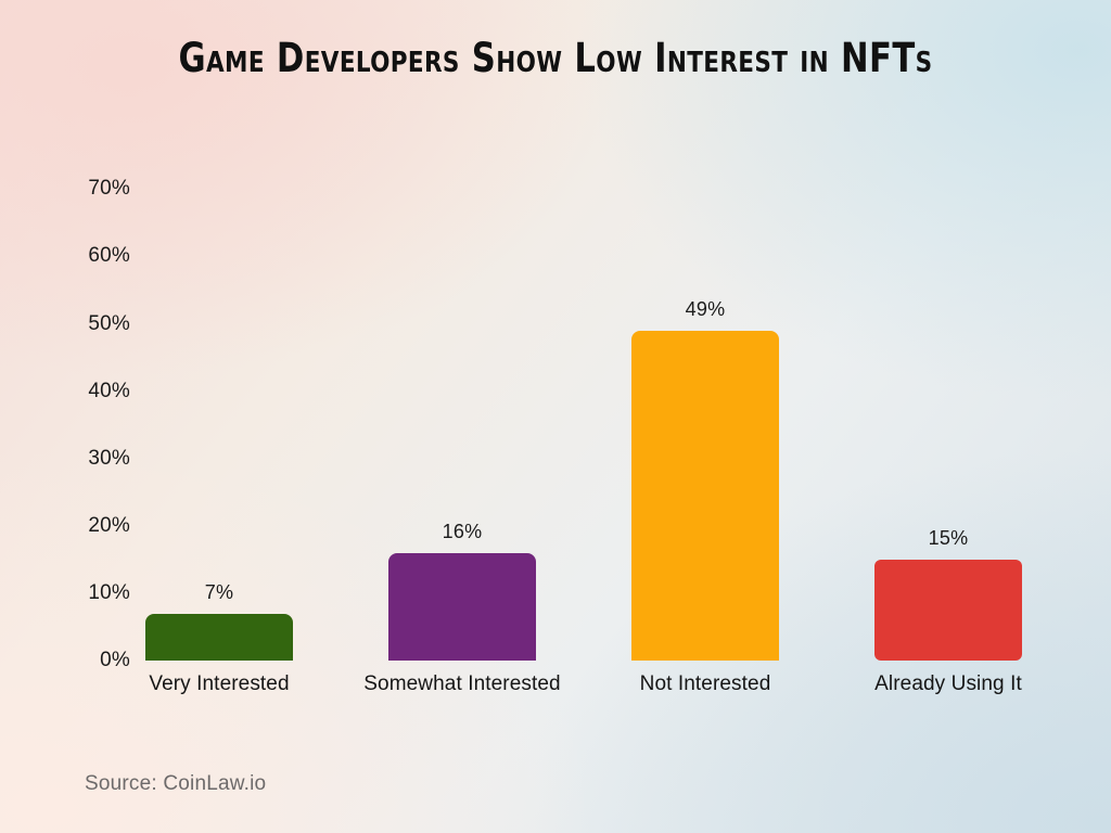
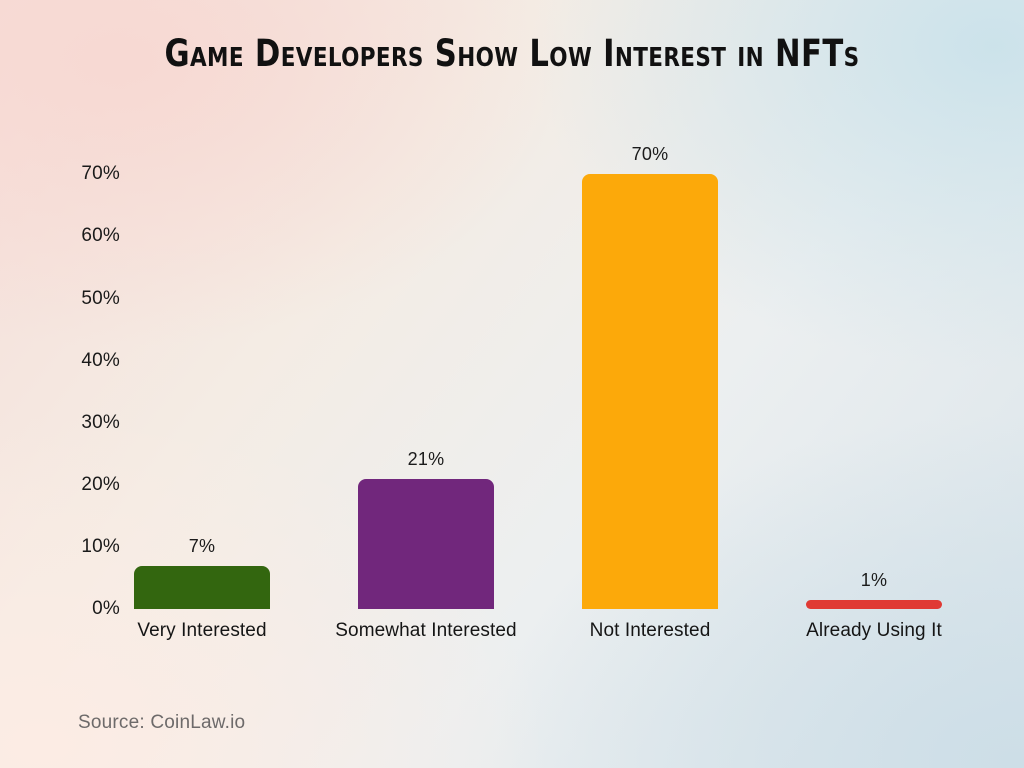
Somewhat Interested: 16% -> 21%
Not Interested: 49% -> 70%
Already Using It: 15% -> 1%
